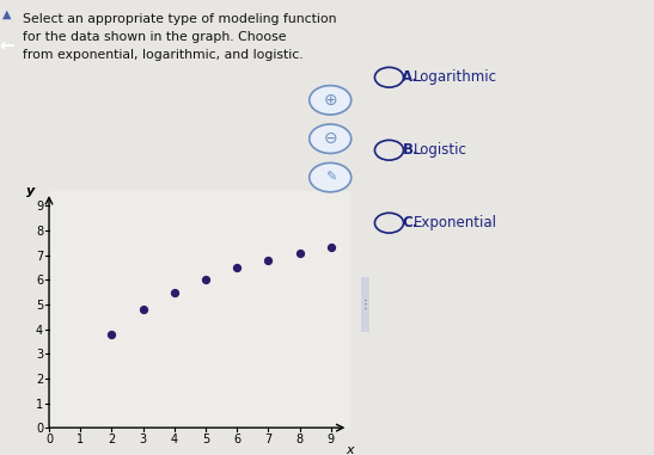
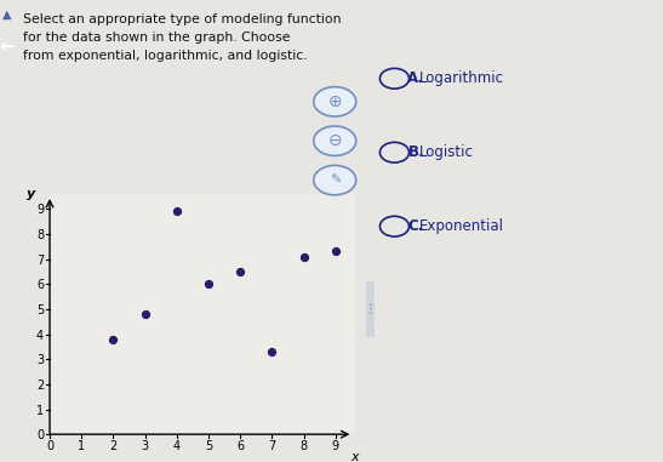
4: 5.5 -> 8.9
7: 6.8 -> 3.3
